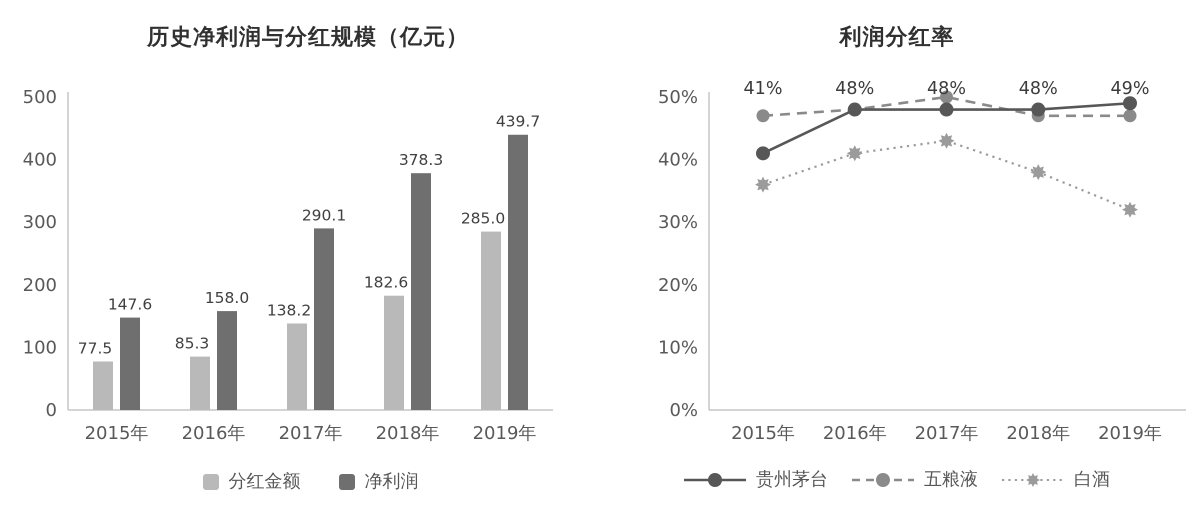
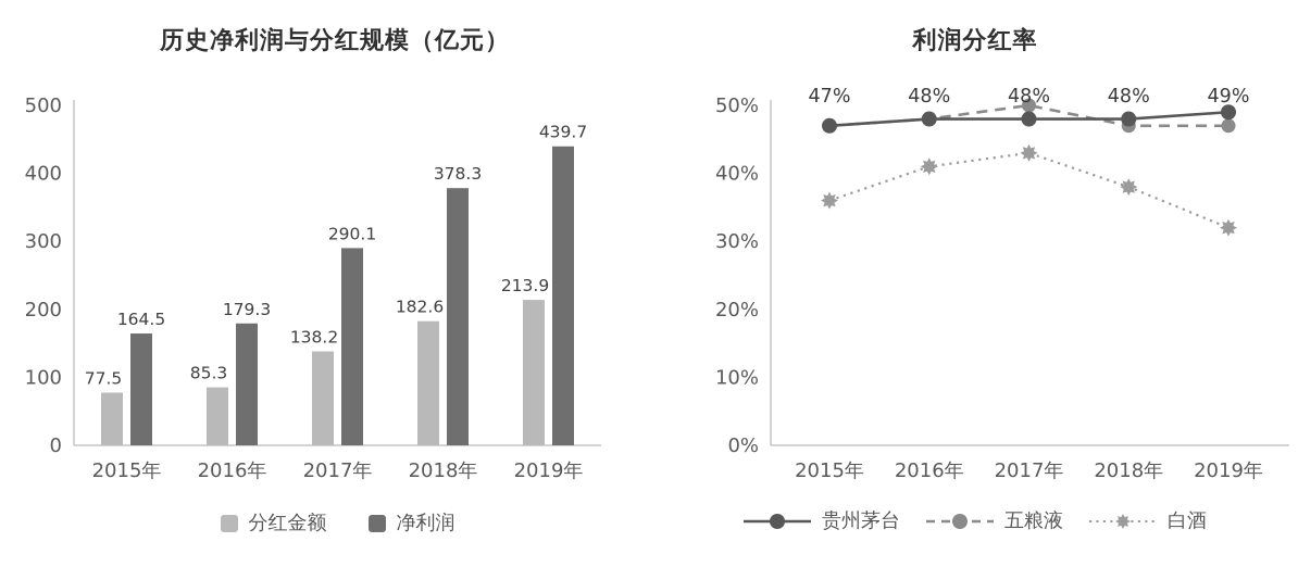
历史净利润与分红规模（亿元）/净利润/2015年: 147.6 -> 164.5
历史净利润与分红规模（亿元）/净利润/2016年: 158.0 -> 179.3
历史净利润与分红规模（亿元）/分红金额/2019年: 285.0 -> 213.9
利润分红率/贵州茅台/2015年: 41% -> 47%
